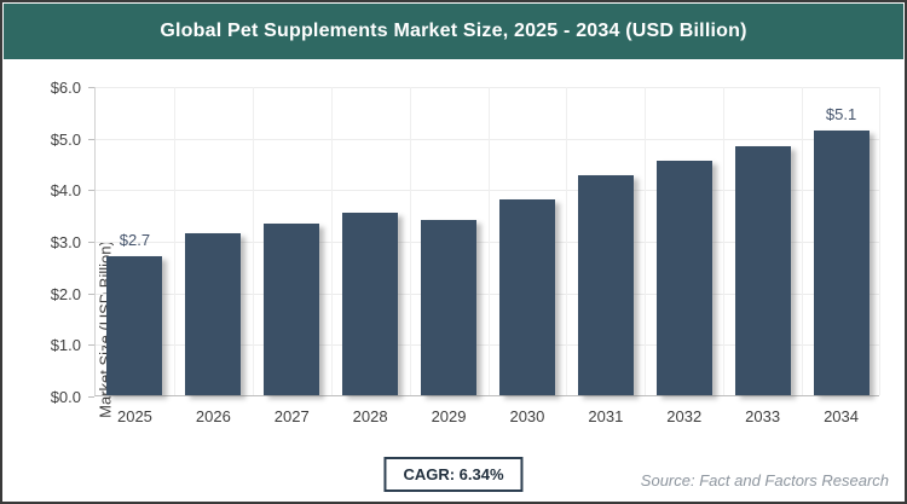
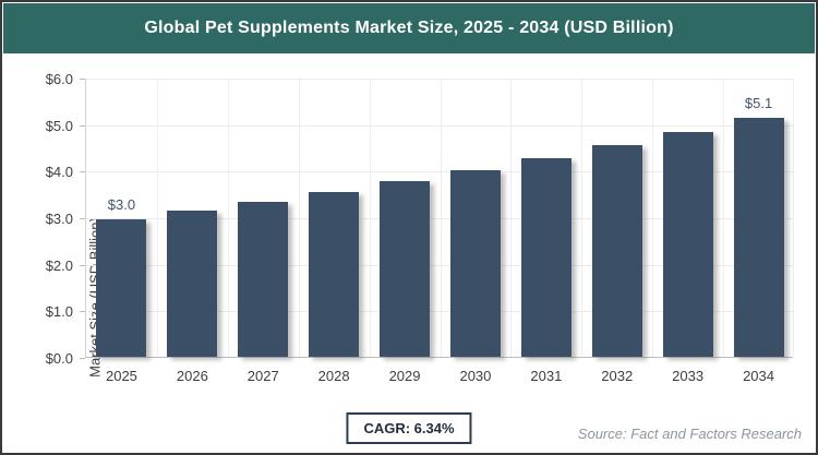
2025: $2.7 -> $3.0
2029: $3.4 -> $3.8
2030: $3.8 -> $4.0
